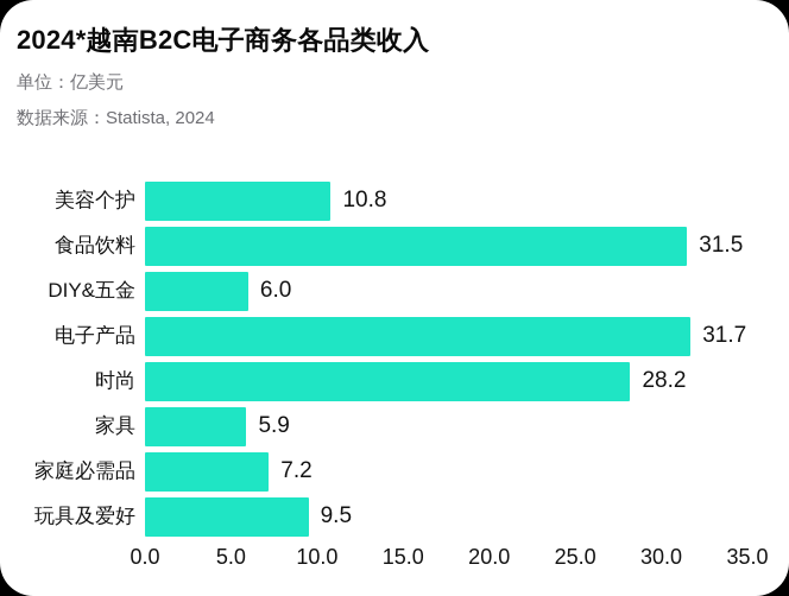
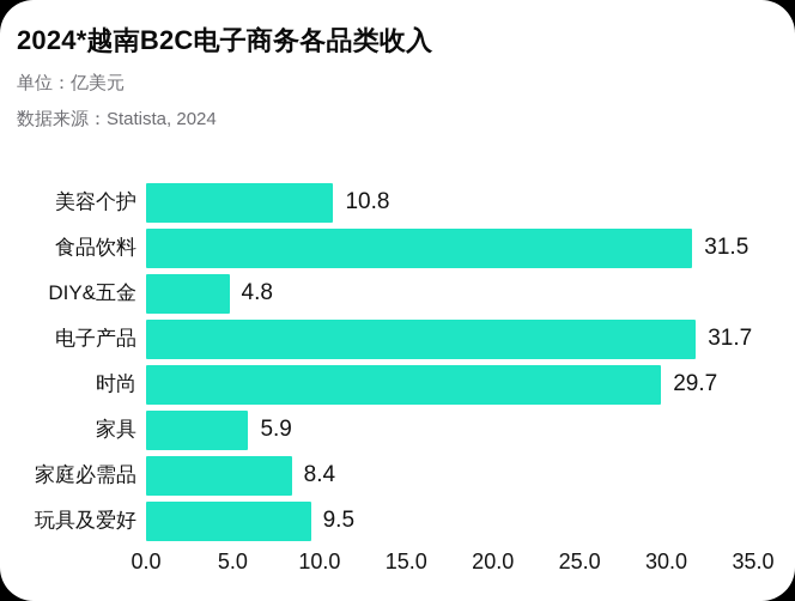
DIY&五金: 6.0 -> 4.8
时尚: 28.2 -> 29.7
家庭必需品: 7.2 -> 8.4
